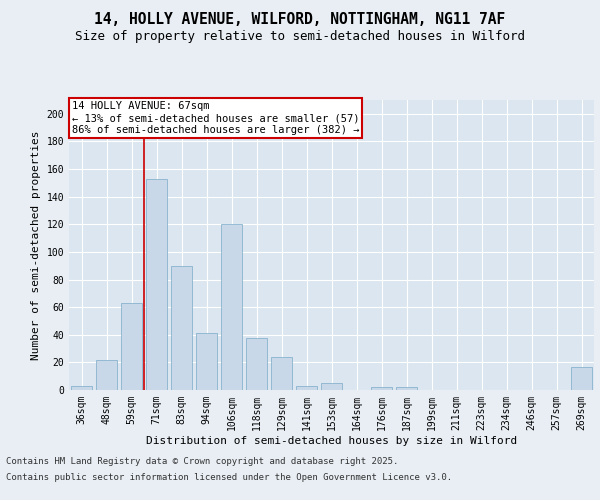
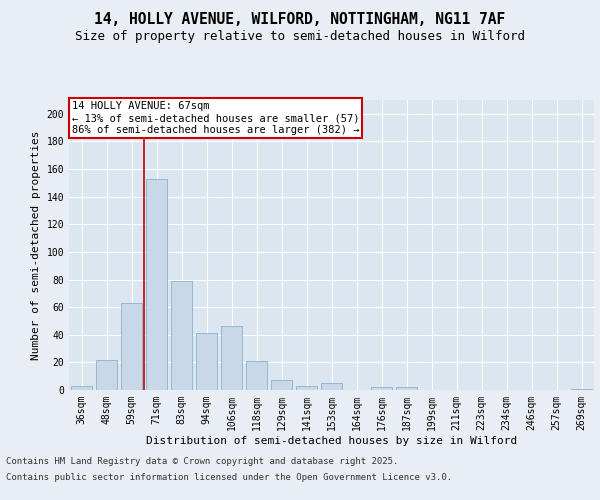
83sqm: 90 -> 79
106sqm: 120 -> 46
118sqm: 38 -> 21
129sqm: 24 -> 7
269sqm: 17 -> 1
